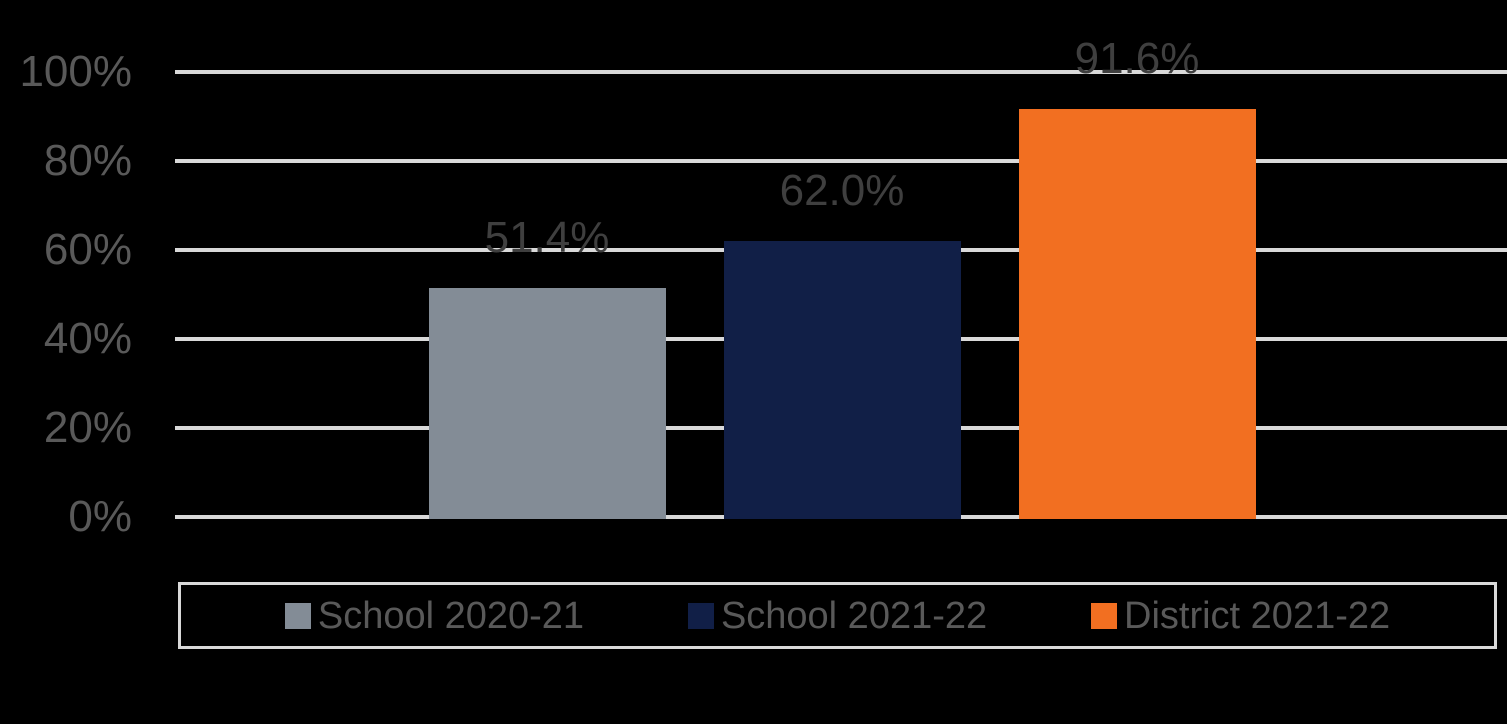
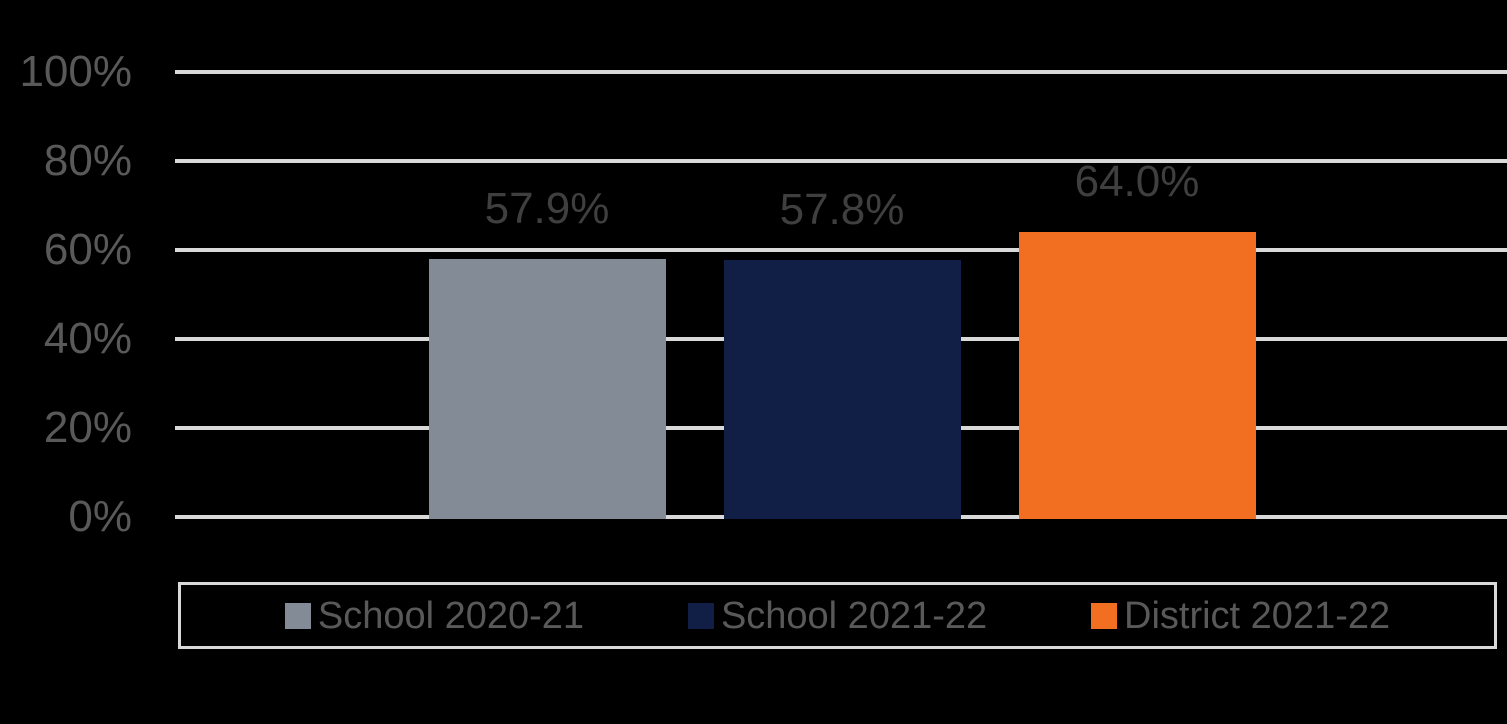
School 2020-21: 51.4% -> 57.9%
School 2021-22: 62.0% -> 57.8%
District 2021-22: 91.6% -> 64.0%
